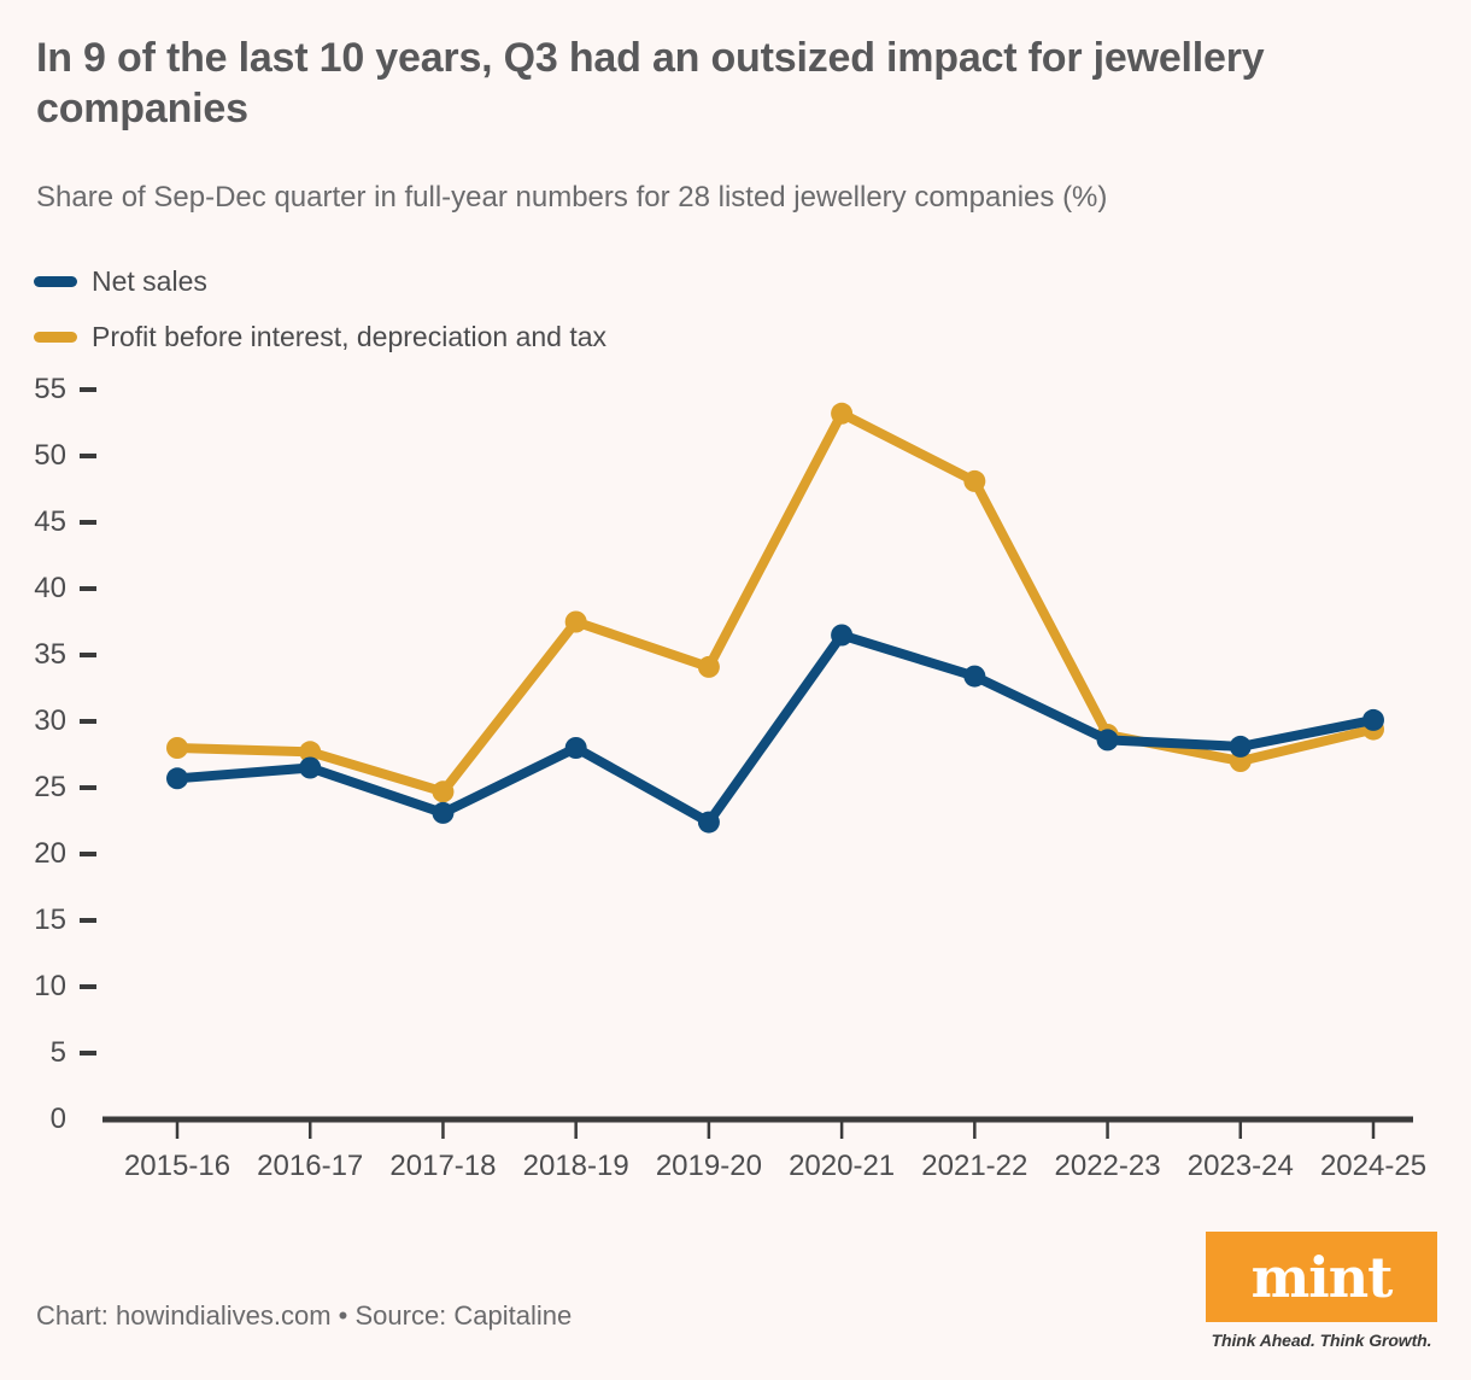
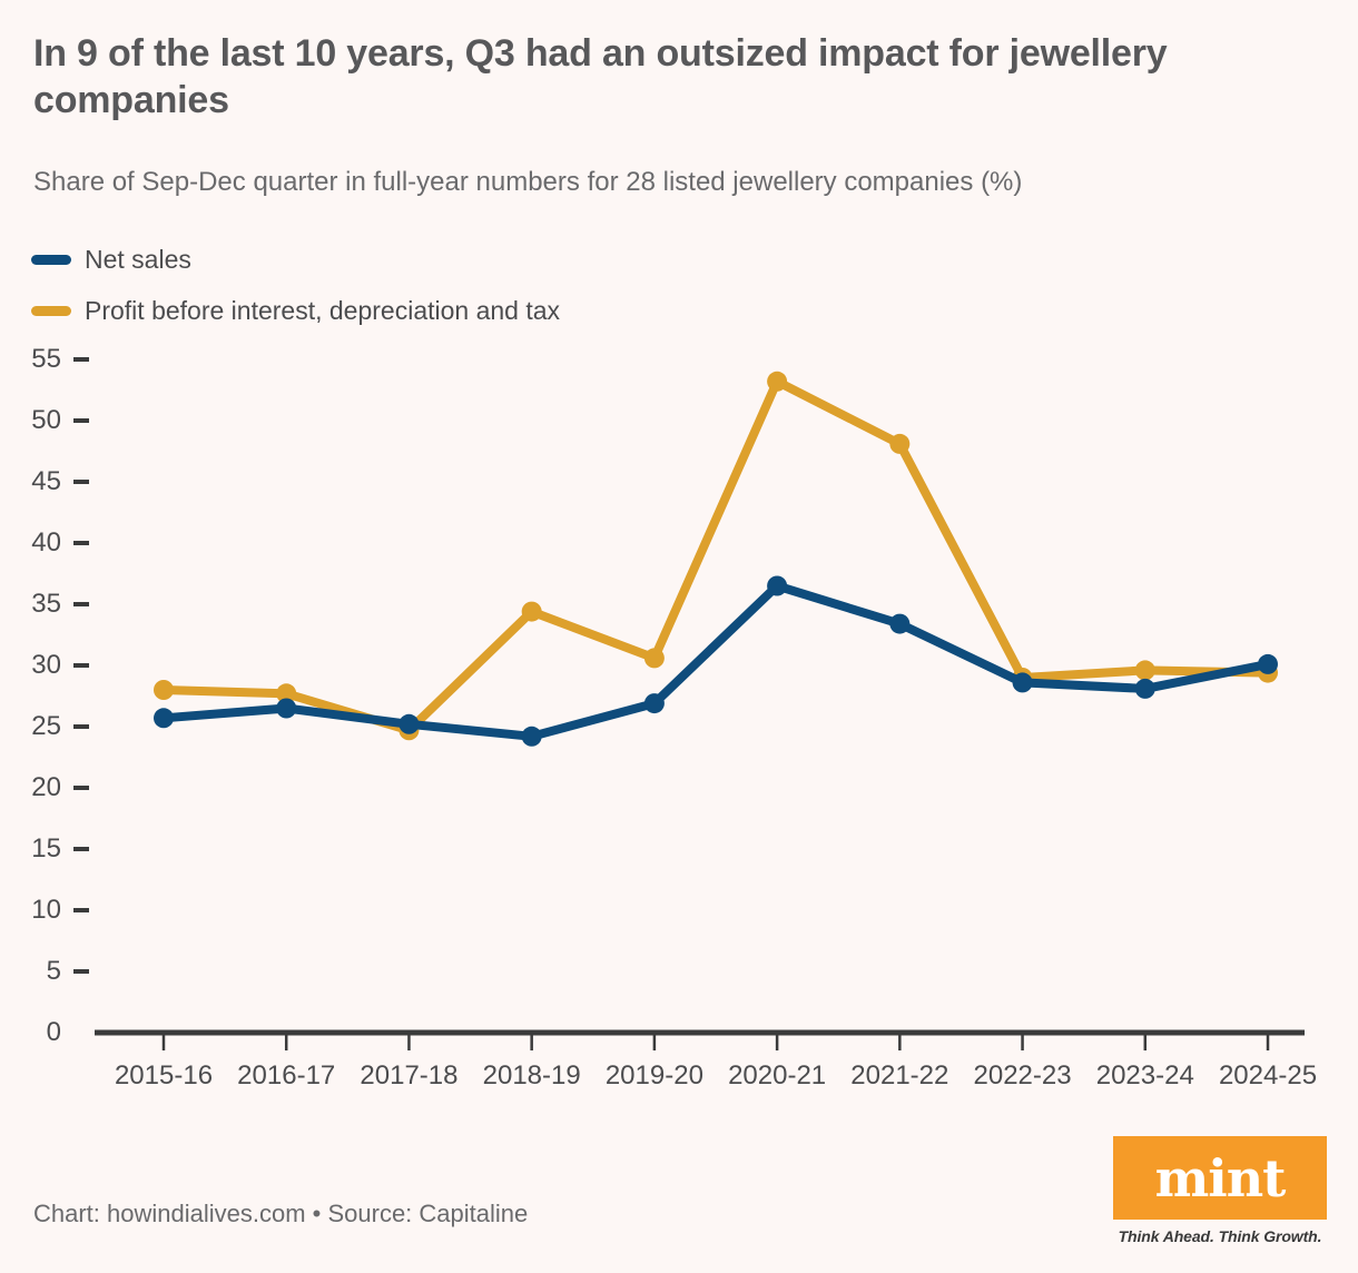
Net sales/2017-18: 23.1 -> 25.2
Net sales/2018-19: 28.0 -> 24.2
Profit before interest, depreciation and tax/2018-19: 37.5 -> 34.4
Net sales/2019-20: 22.4 -> 26.9
Profit before interest, depreciation and tax/2019-20: 34.1 -> 30.6
Profit before interest, depreciation and tax/2023-24: 27.0 -> 29.6
